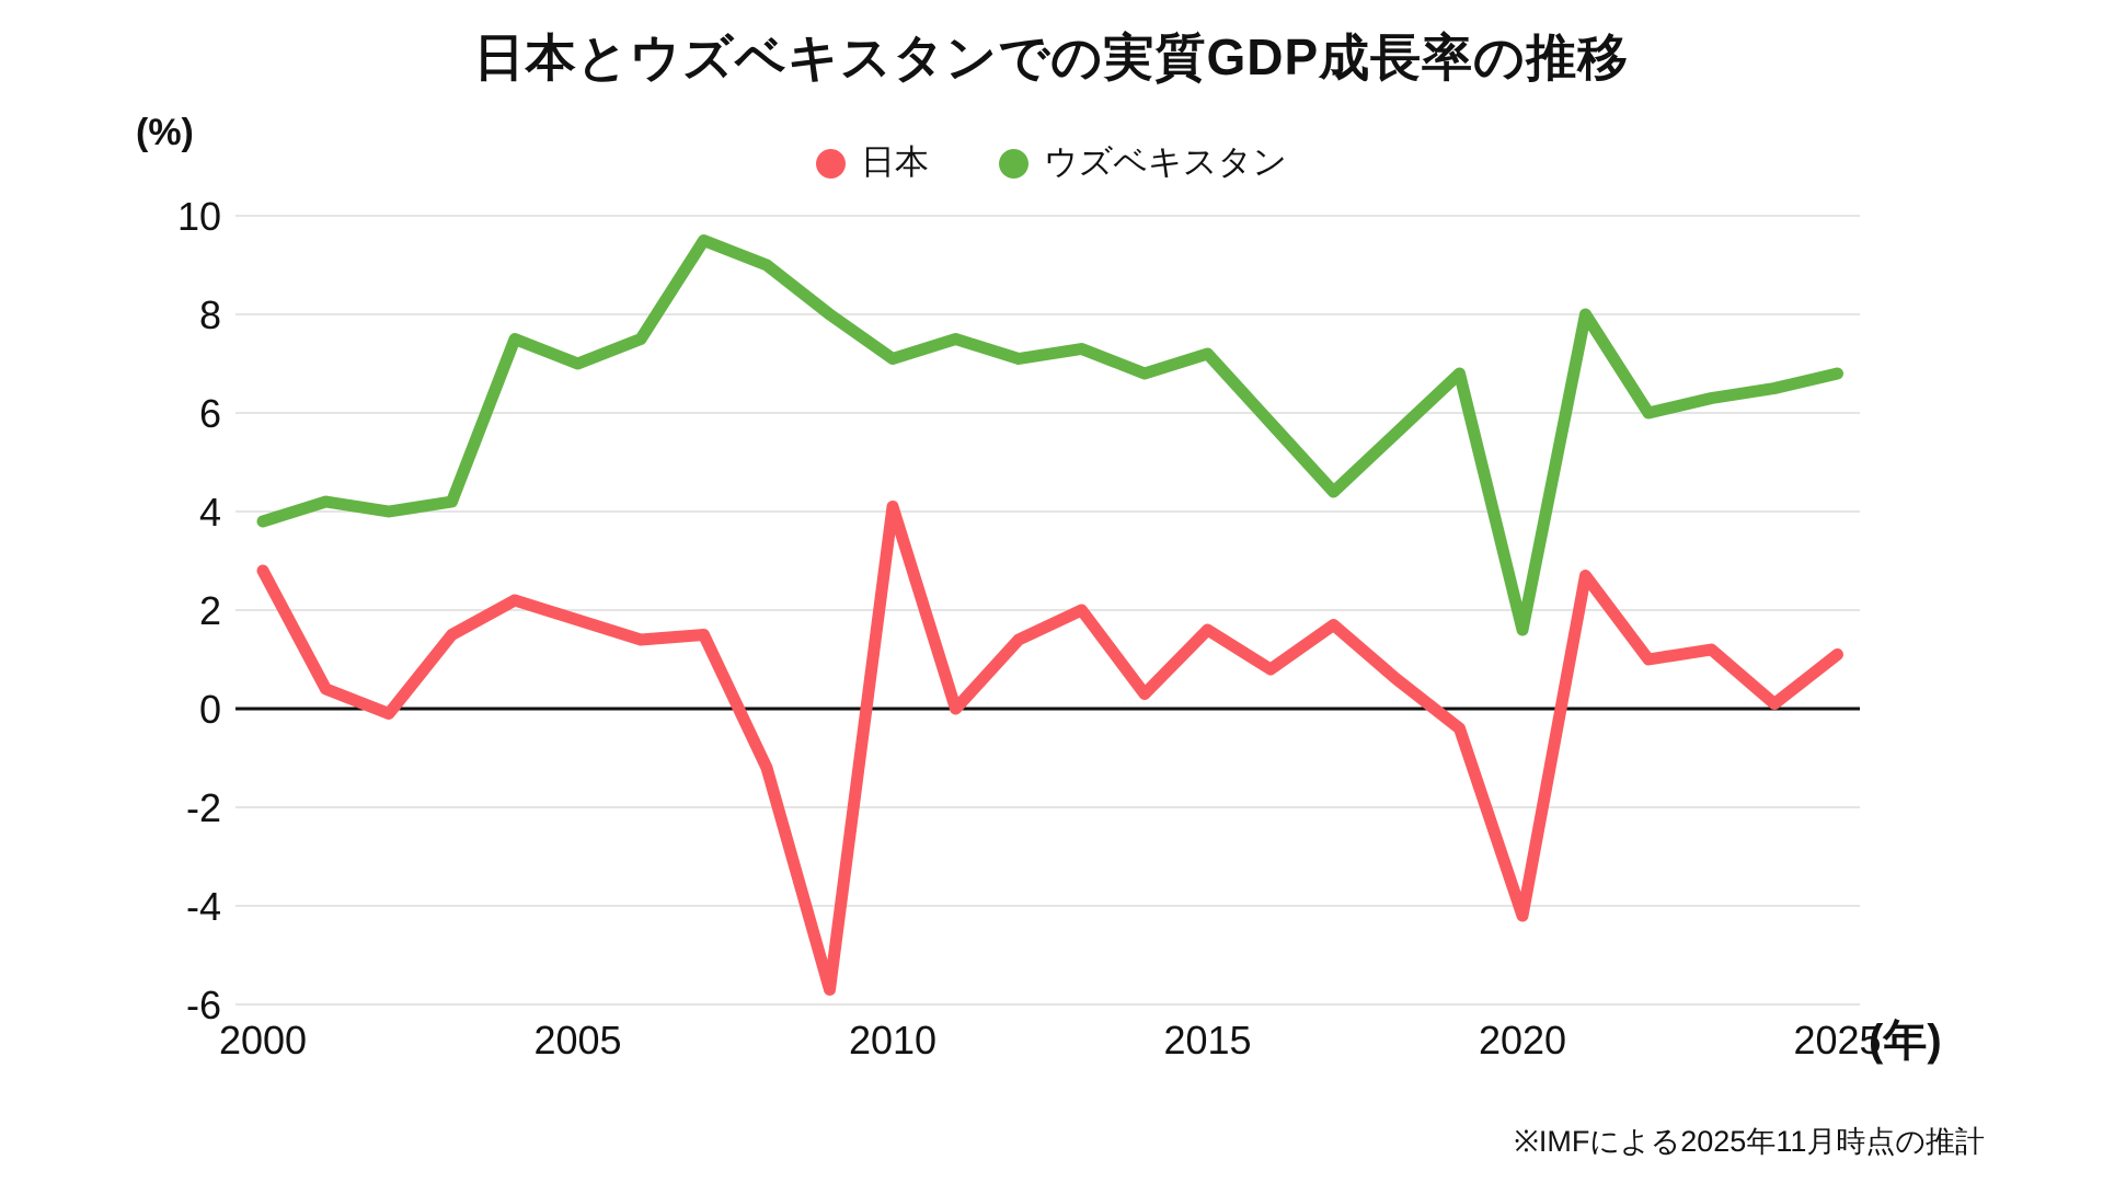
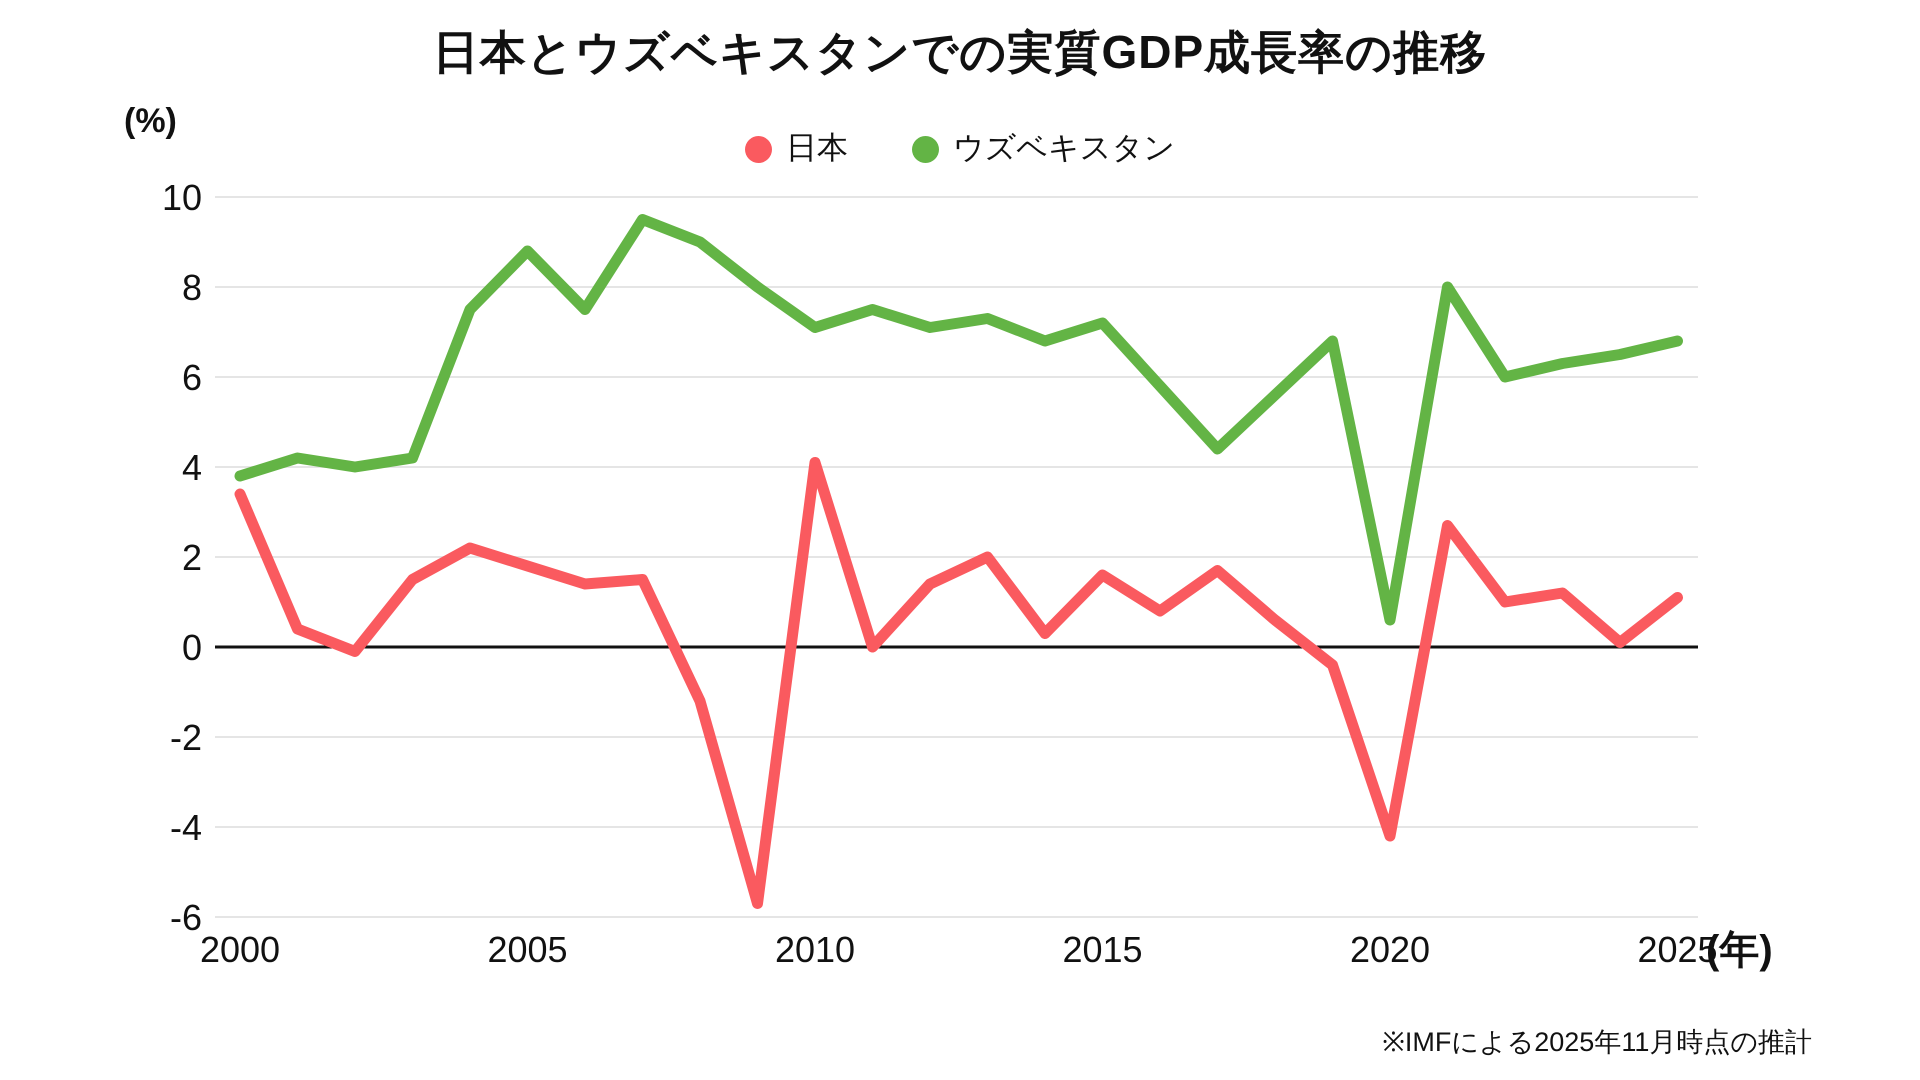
日本/2000: 2.8 -> 3.4
ウズベキスタン/2005: 7.0 -> 8.8
ウズベキスタン/2020: 1.6 -> 0.6
